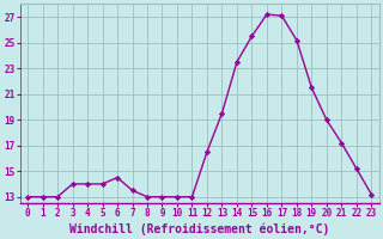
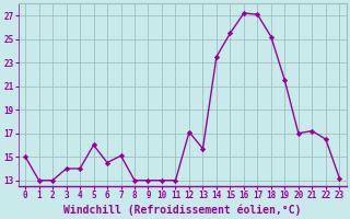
0: 13.0 -> 15.0
5: 14.0 -> 16.0
7: 13.5 -> 15.1
12: 16.5 -> 17.1
13: 19.5 -> 15.7
20: 19.0 -> 17.0
22: 15.2 -> 16.5
